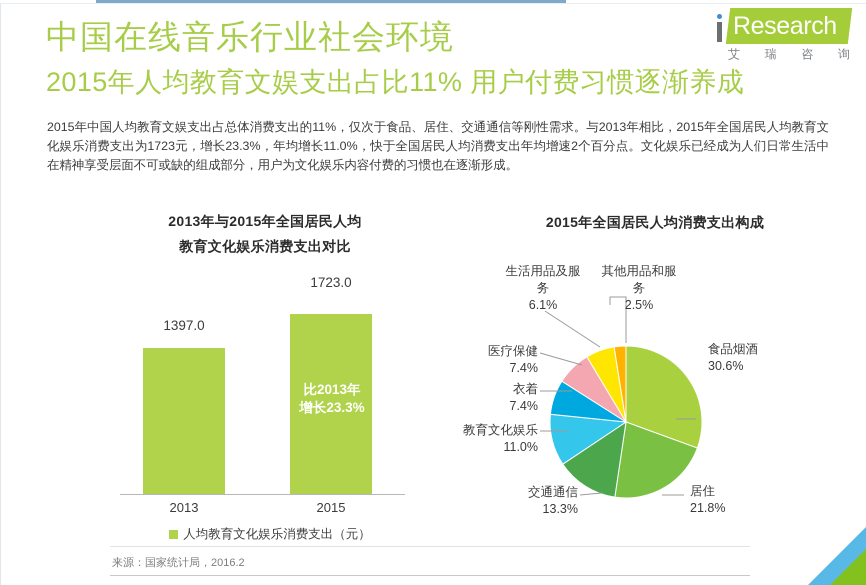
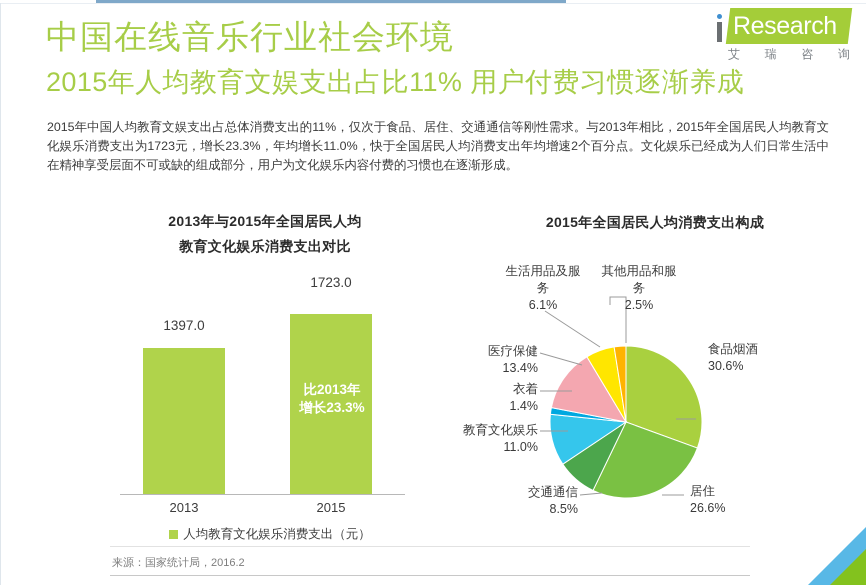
2015年全国居民人均消费支出构成/居住: 21.8% -> 26.6%
2015年全国居民人均消费支出构成/交通通信: 13.3% -> 8.5%
2015年全国居民人均消费支出构成/衣着: 7.4% -> 1.4%
2015年全国居民人均消费支出构成/医疗保健: 7.4% -> 13.4%
